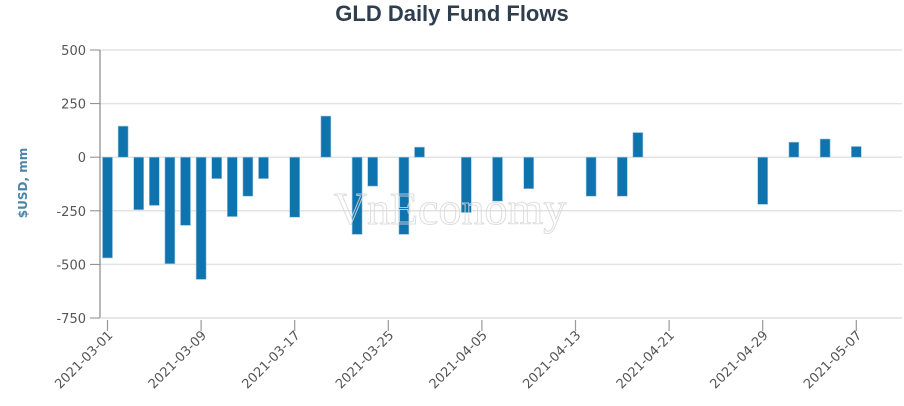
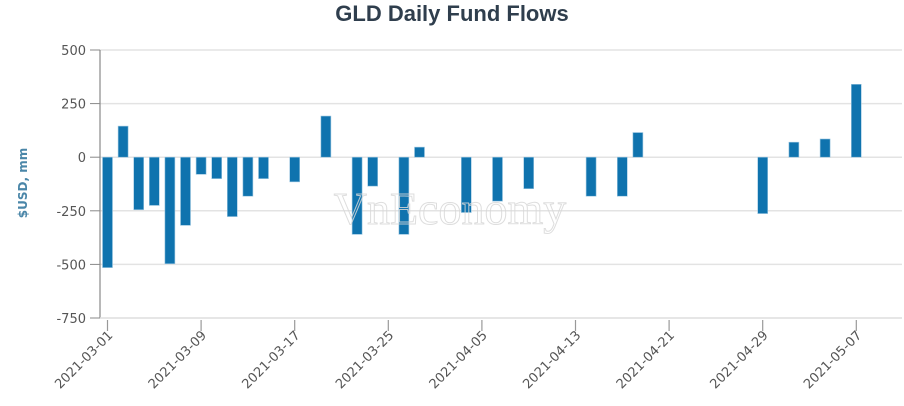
2021-03-01: -470 -> -520
2021-03-09: -570 -> -80
2021-03-17: -280 -> -120
2021-04-29: -220 -> -260
2021-05-07: 50 -> 340
